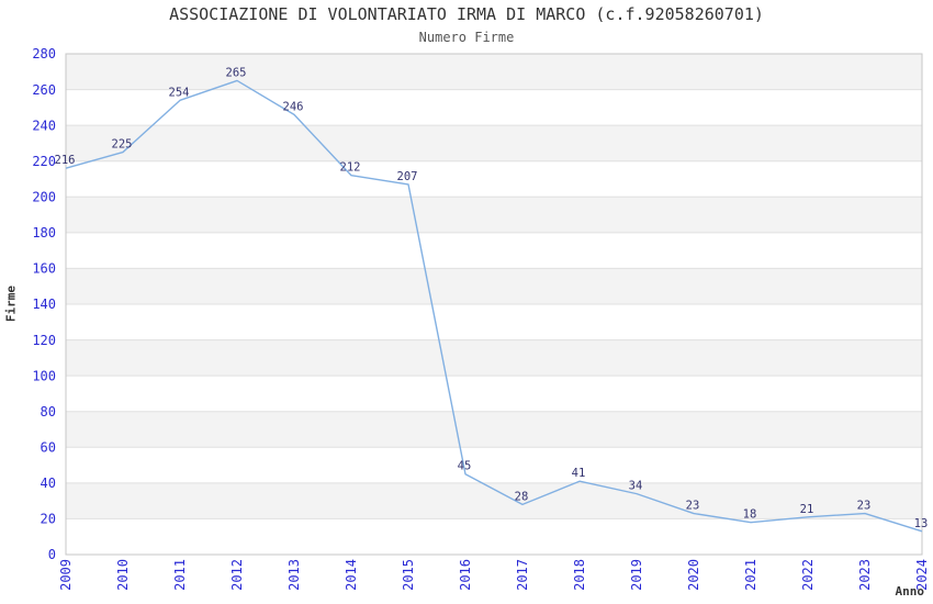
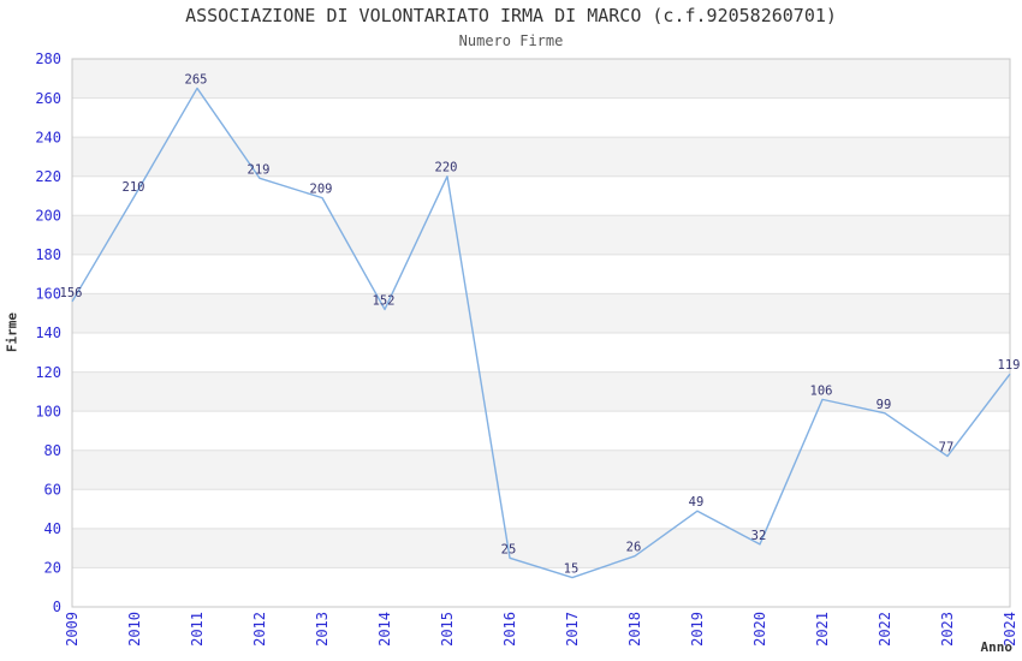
2009: 216 -> 156
2010: 225 -> 210
2011: 254 -> 265
2012: 265 -> 219
2013: 246 -> 209
2014: 212 -> 152
2015: 207 -> 220
2016: 45 -> 25
2017: 28 -> 15
2018: 41 -> 26
2019: 34 -> 49
2020: 23 -> 32
2021: 18 -> 106
2022: 21 -> 99
2023: 23 -> 77
2024: 13 -> 119
